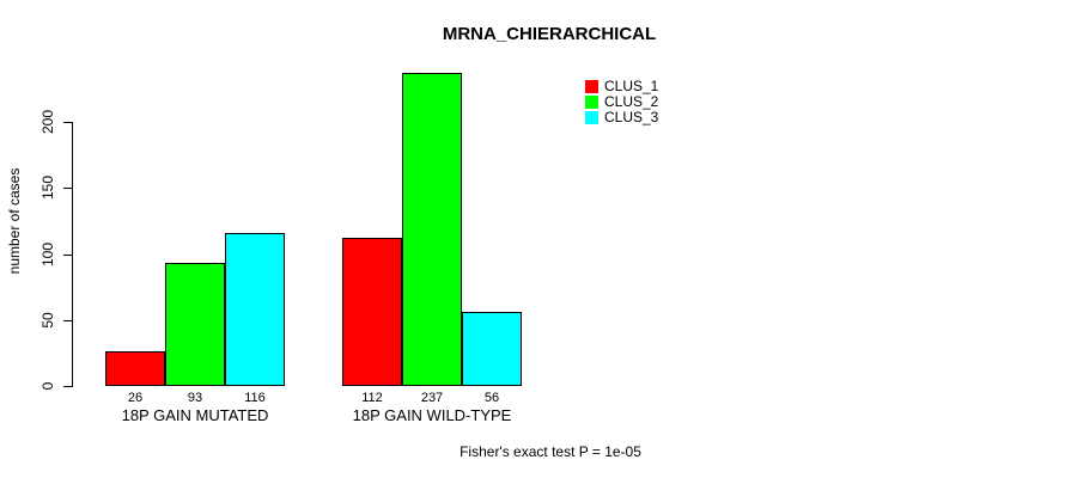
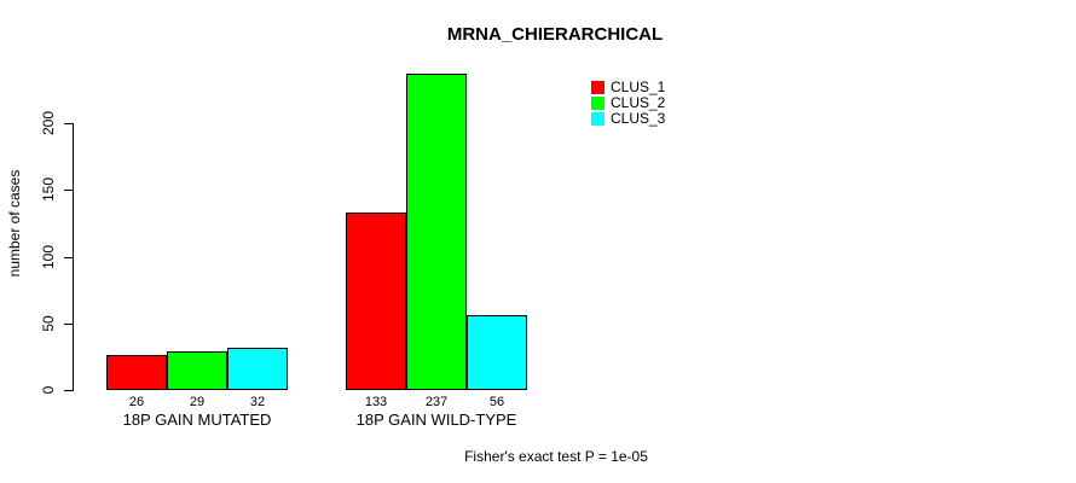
CLUS_2/18P GAIN MUTATED: 93 -> 29
CLUS_3/18P GAIN MUTATED: 116 -> 32
CLUS_1/18P GAIN WILD-TYPE: 112 -> 133
